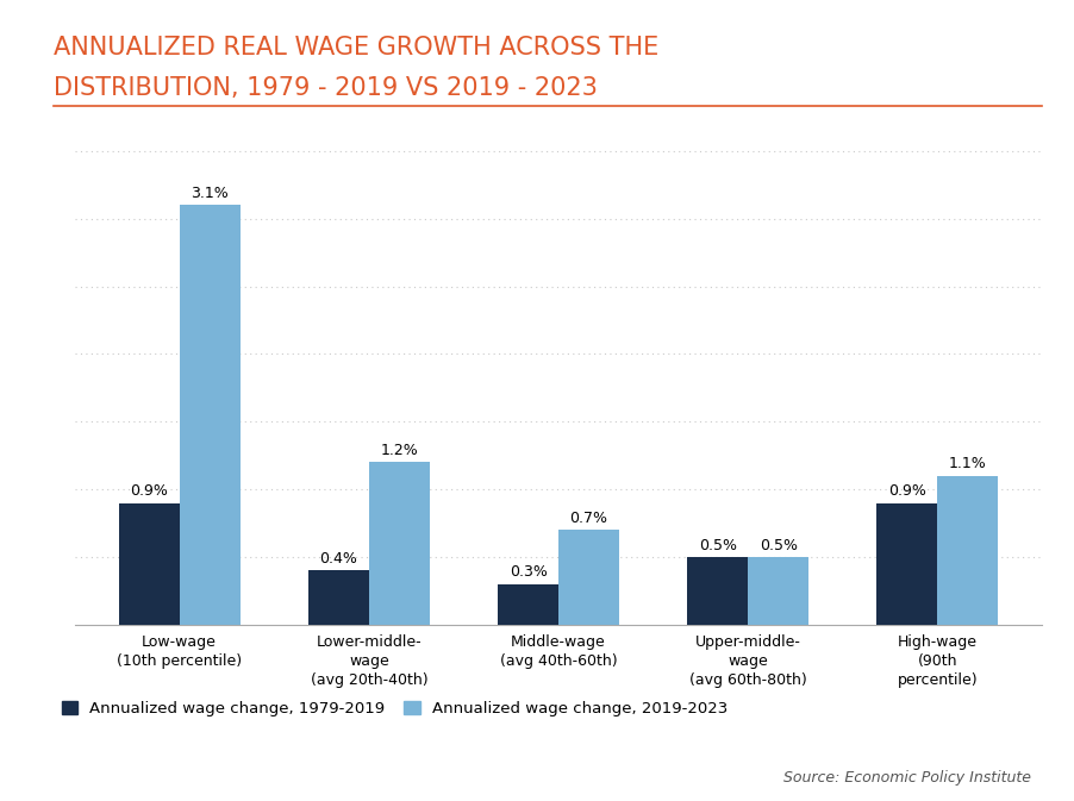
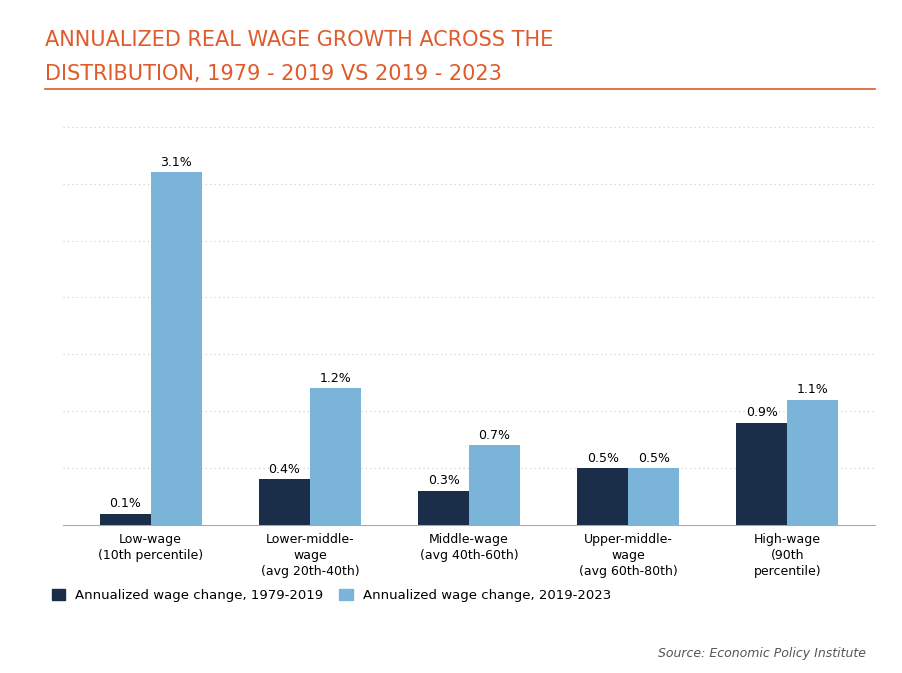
Annualized wage change, 1979-2019/Low-wage (10th percentile): 0.9% -> 0.1%
